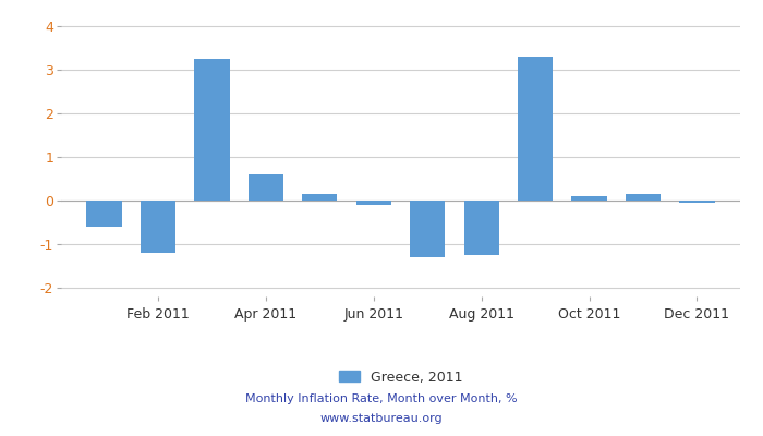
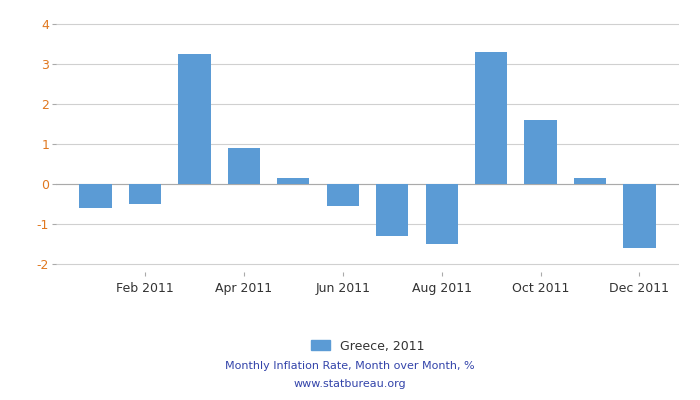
Feb 2011: -1.20 -> -0.50
Apr 2011: 0.60 -> 0.90
Jun 2011: -0.10 -> -0.55
Aug 2011: -1.25 -> -1.50
Oct 2011: 0.10 -> 1.60
Dec 2011: -0.05 -> -1.60
